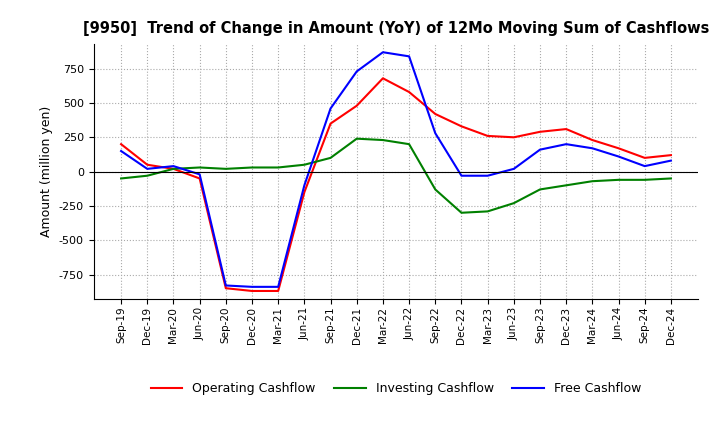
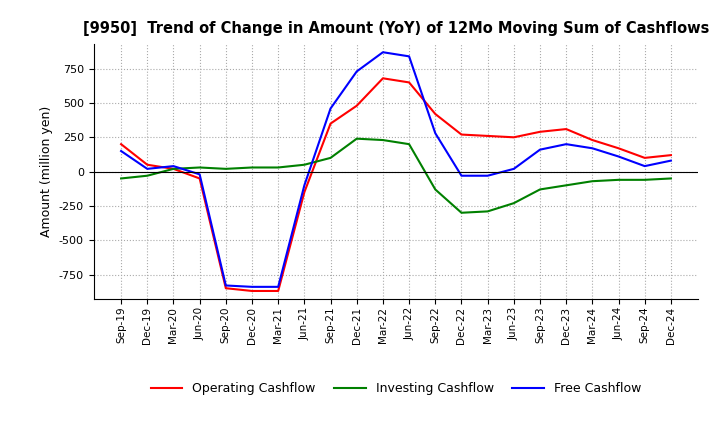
Operating Cashflow/Jun-22: 580 -> 650
Operating Cashflow/Dec-22: 330 -> 270
